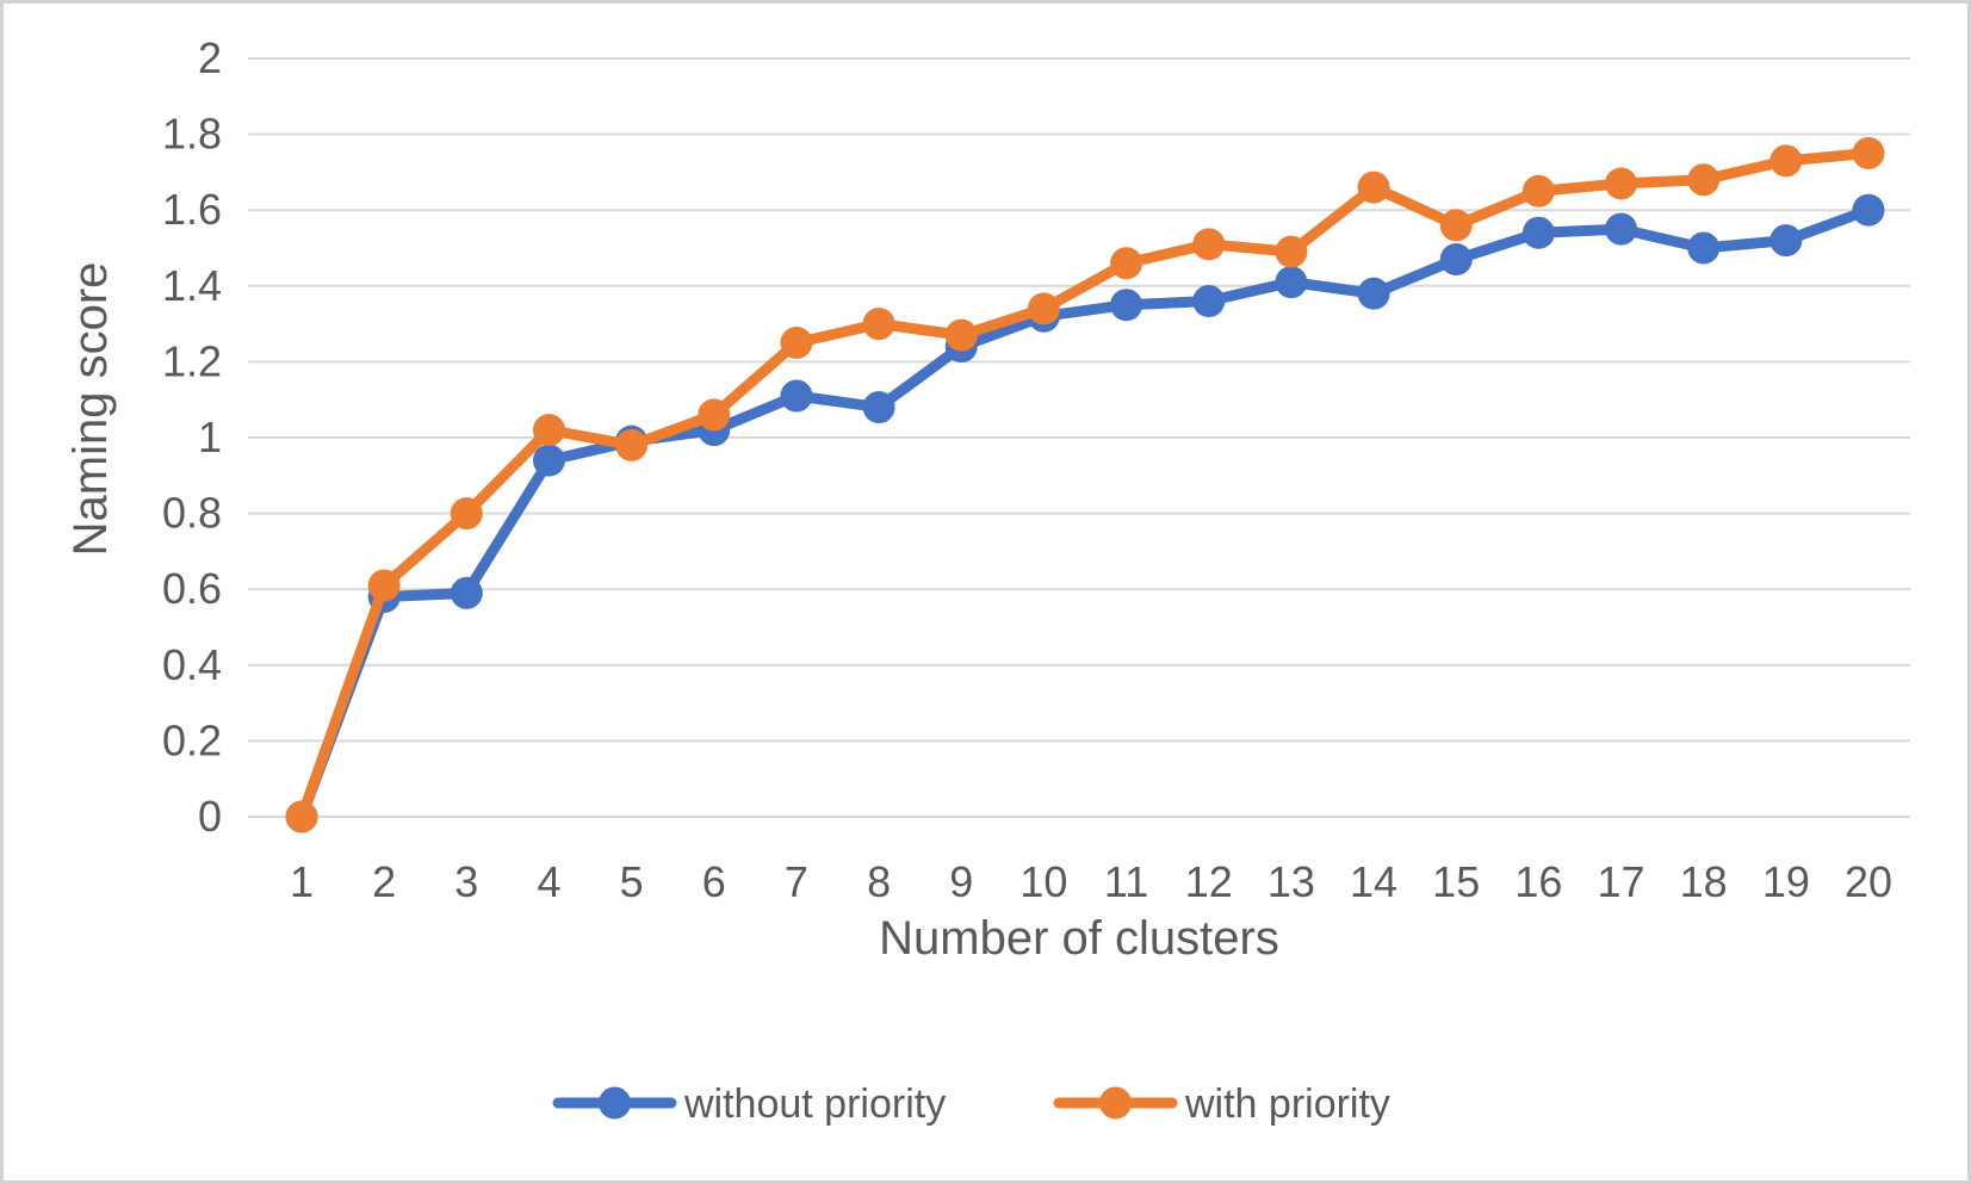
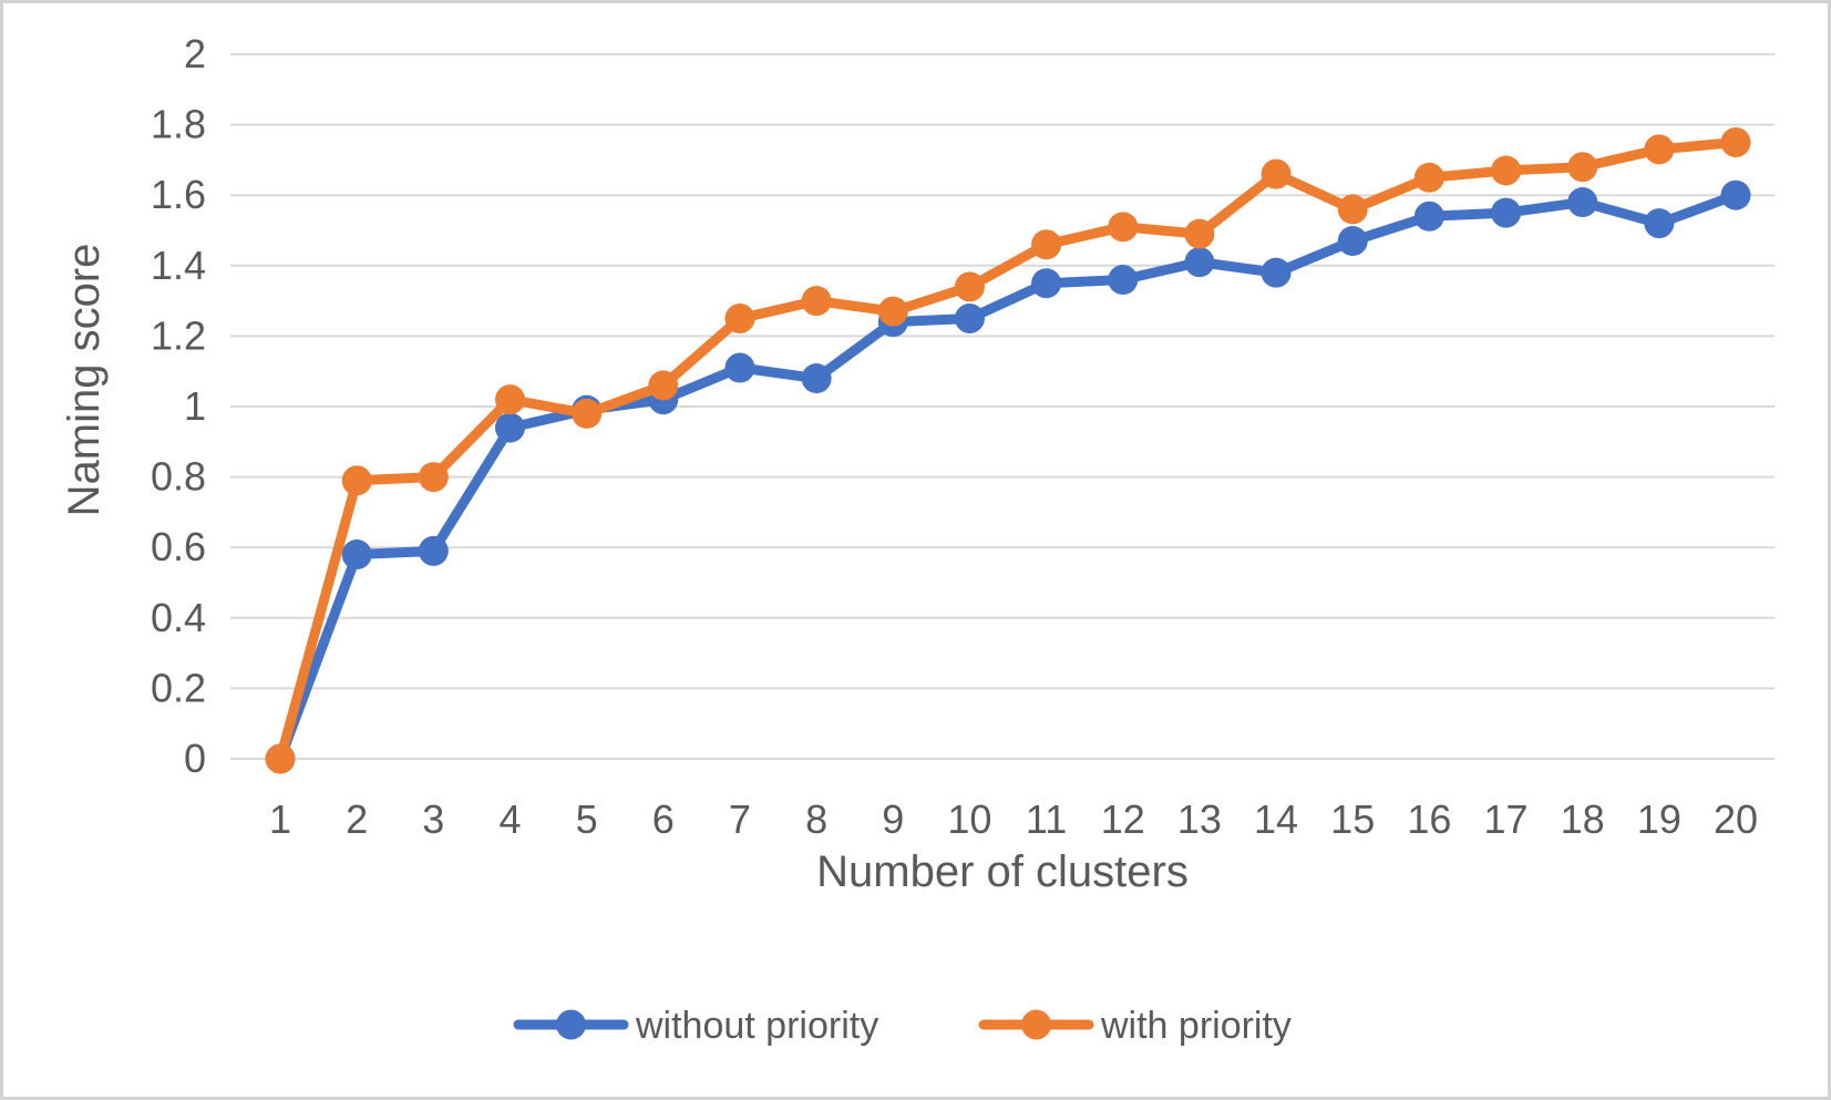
with priority/2: 0.61 -> 0.79
without priority/10: 1.32 -> 1.25
without priority/18: 1.50 -> 1.58
